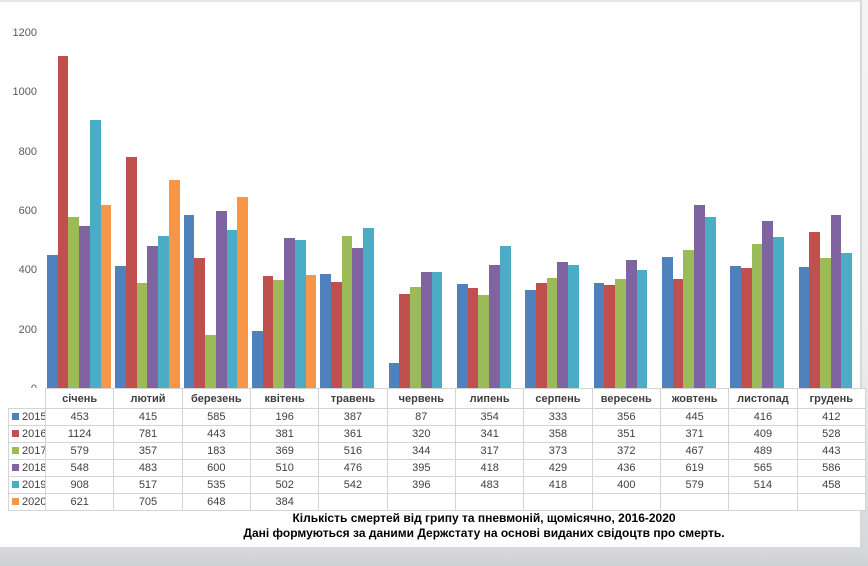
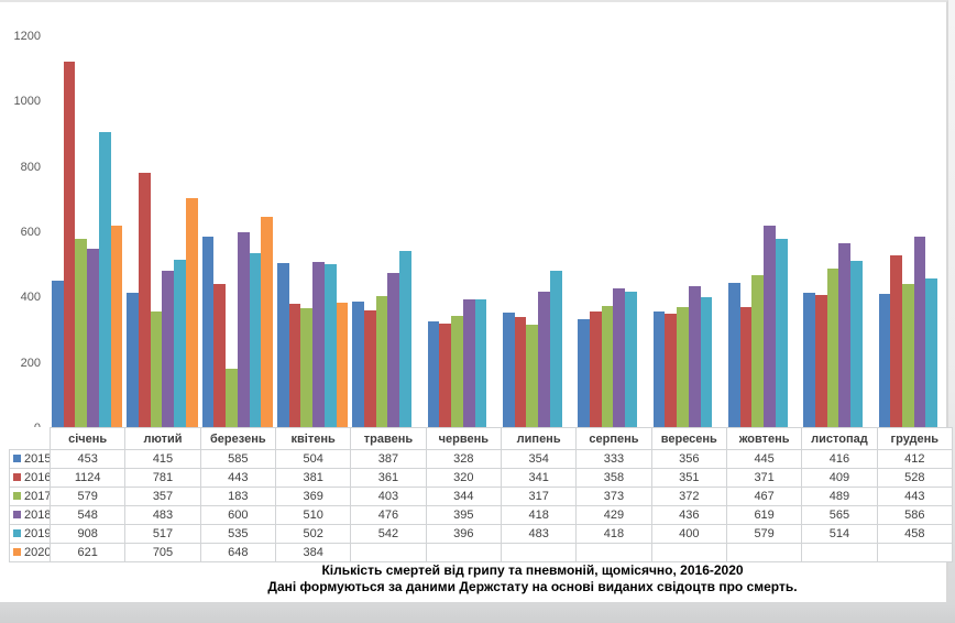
2015/квітень: 196 -> 504
2017/травень: 516 -> 403
2015/червень: 87 -> 328
